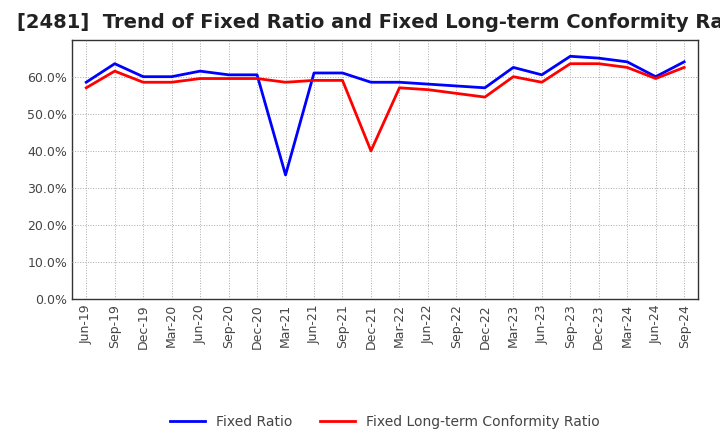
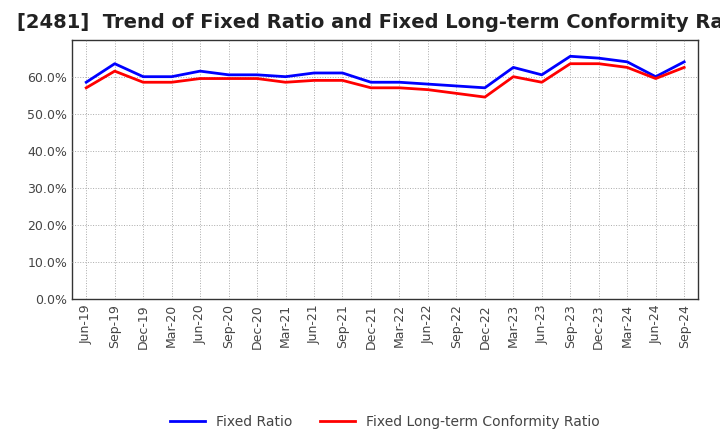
Fixed Ratio/Mar-21: 33.5% -> 60.0%
Fixed Long-term Conformity Ratio/Dec-21: 40.0% -> 57.0%
